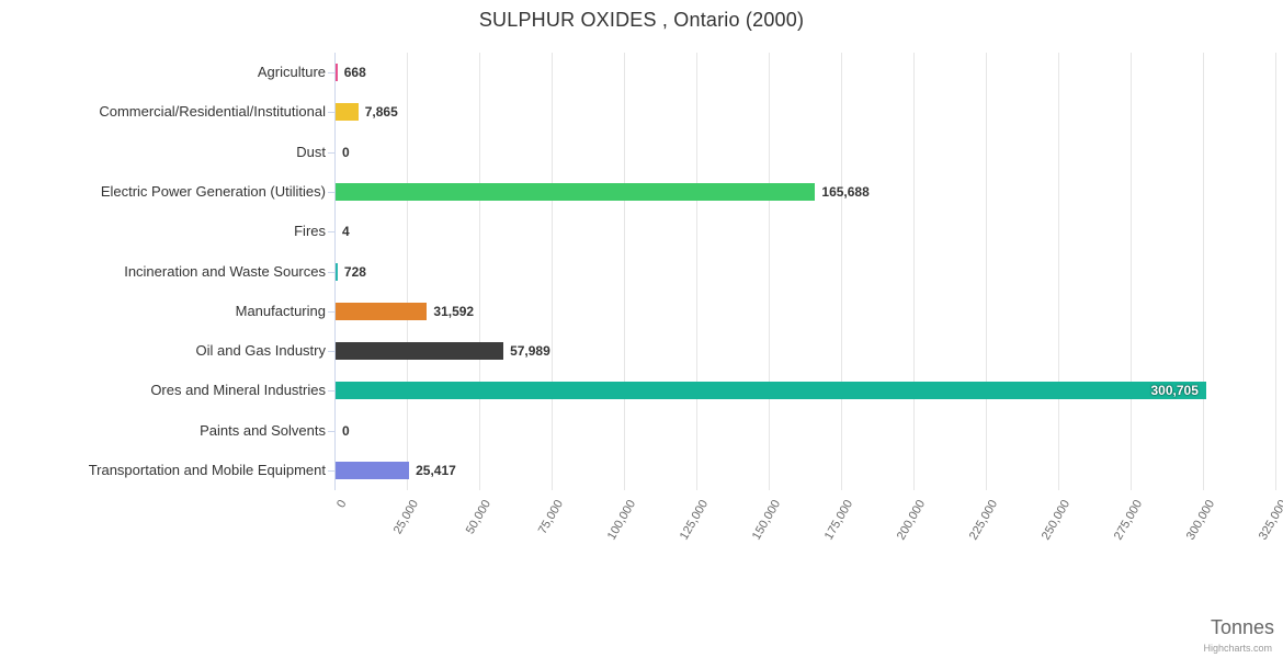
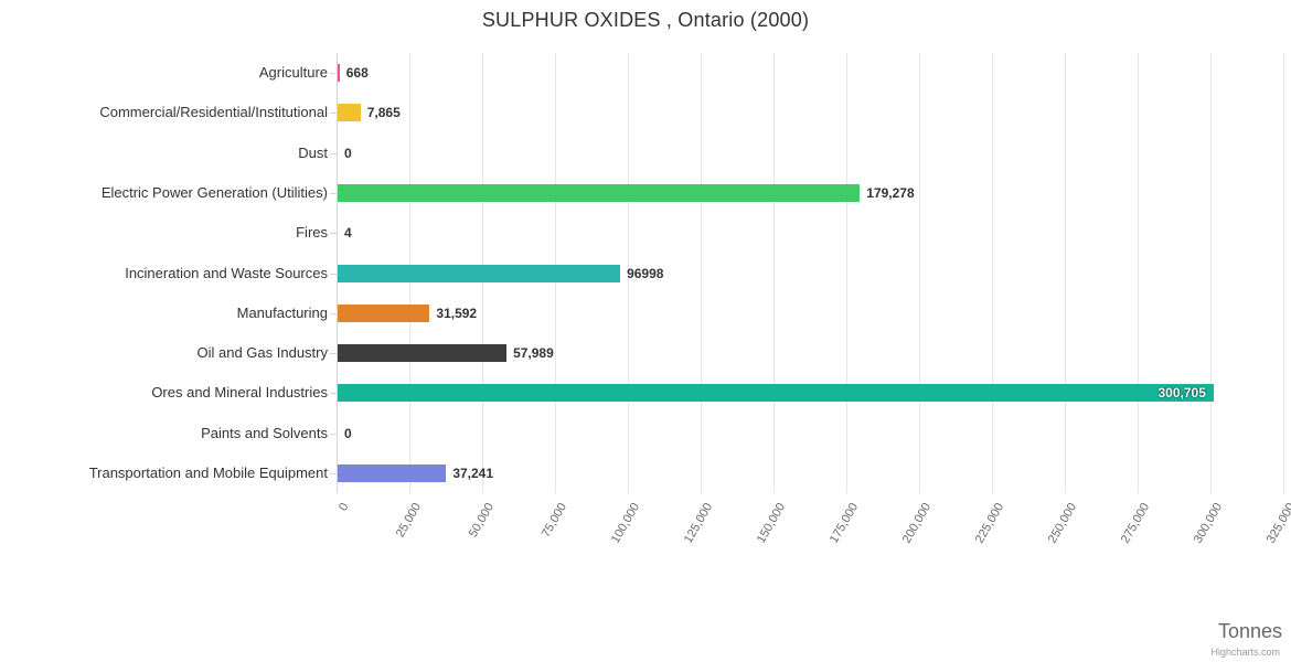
Electric Power Generation (Utilities): 165,688 -> 179,278
Incineration and Waste Sources: 728 -> 96998
Transportation and Mobile Equipment: 25,417 -> 37,241
